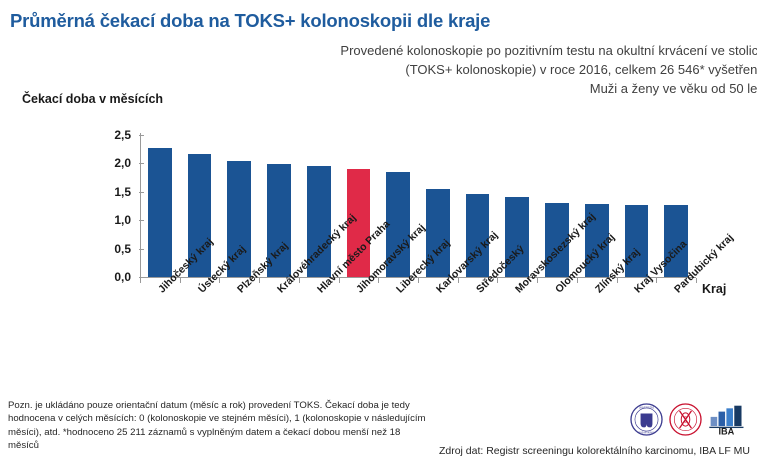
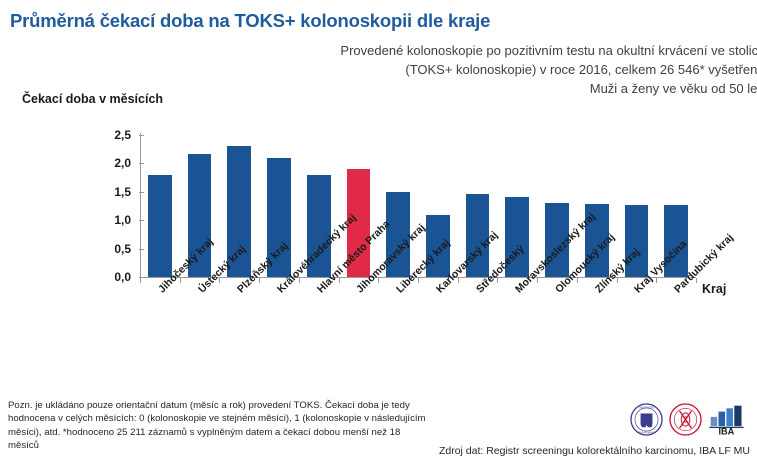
Jihočeský kraj: 2,3 -> 1,8
Plzeňský kraj: 2,0 -> 2,3
Královéhradecký kraj: 2,0 -> 2,1
Hlavní město Praha: 2,0 -> 1,8
Liberecký kraj: 1,9 -> 1,5
Karlovarský kraj: 1,6 -> 1,1
